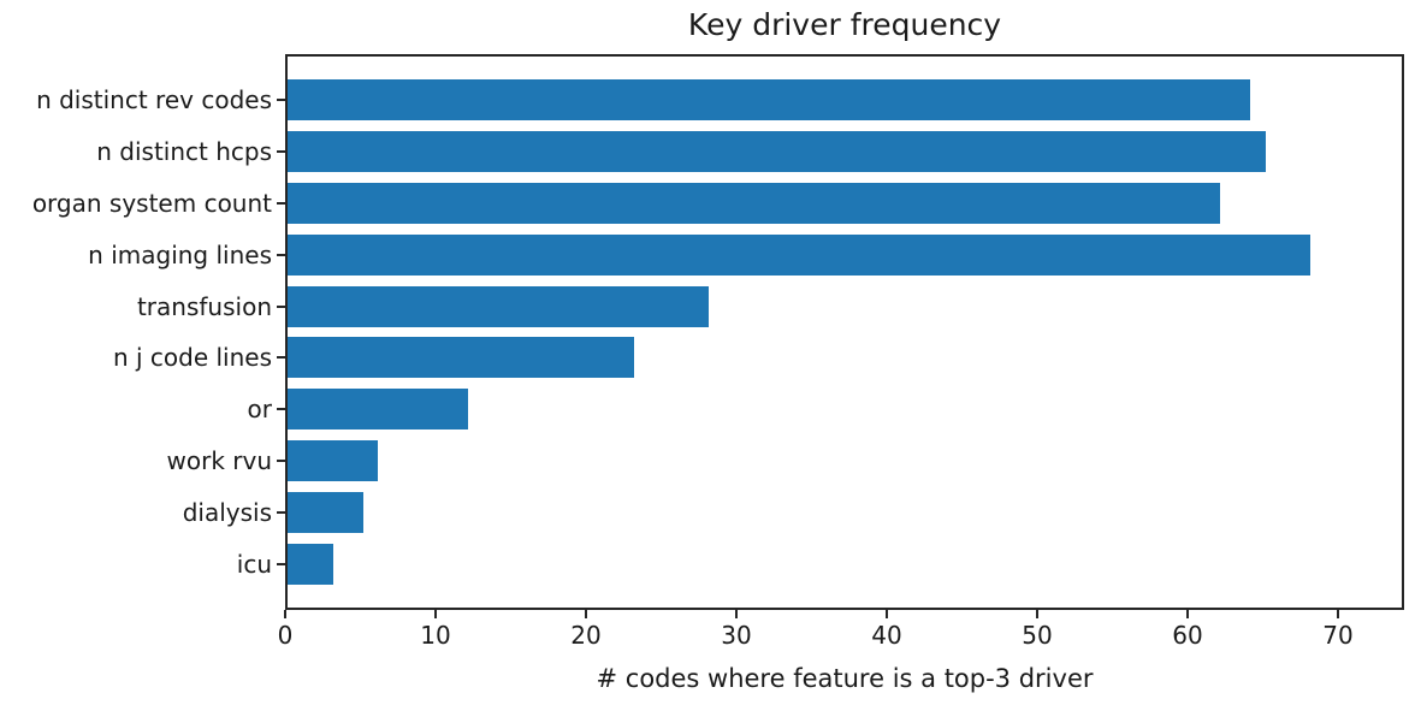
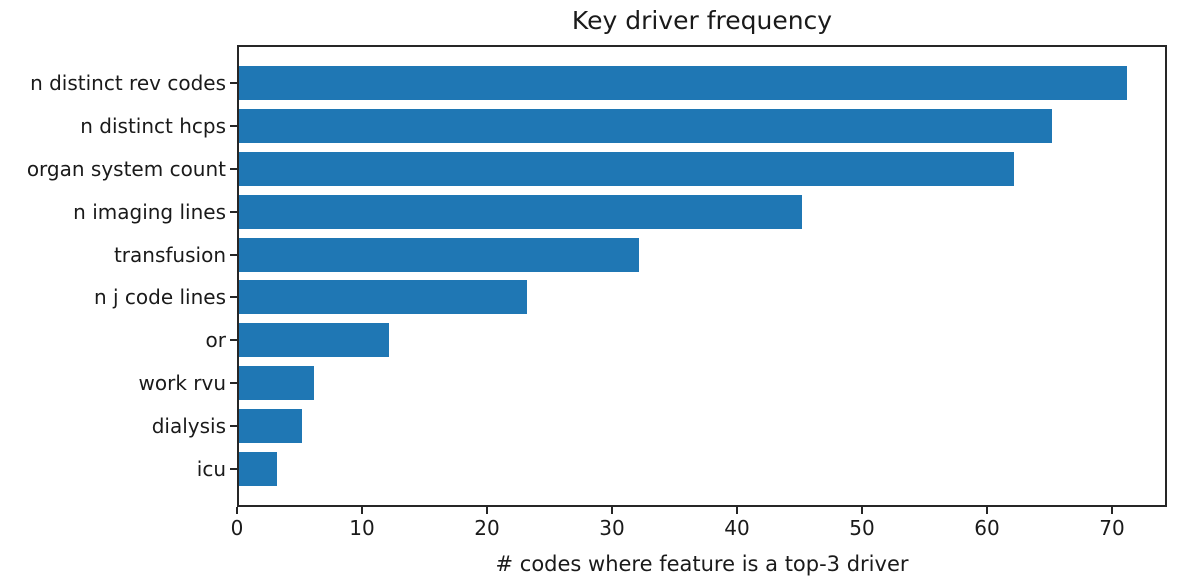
n distinct rev codes: 64 -> 71
n imaging lines: 68 -> 45
transfusion: 28 -> 32
